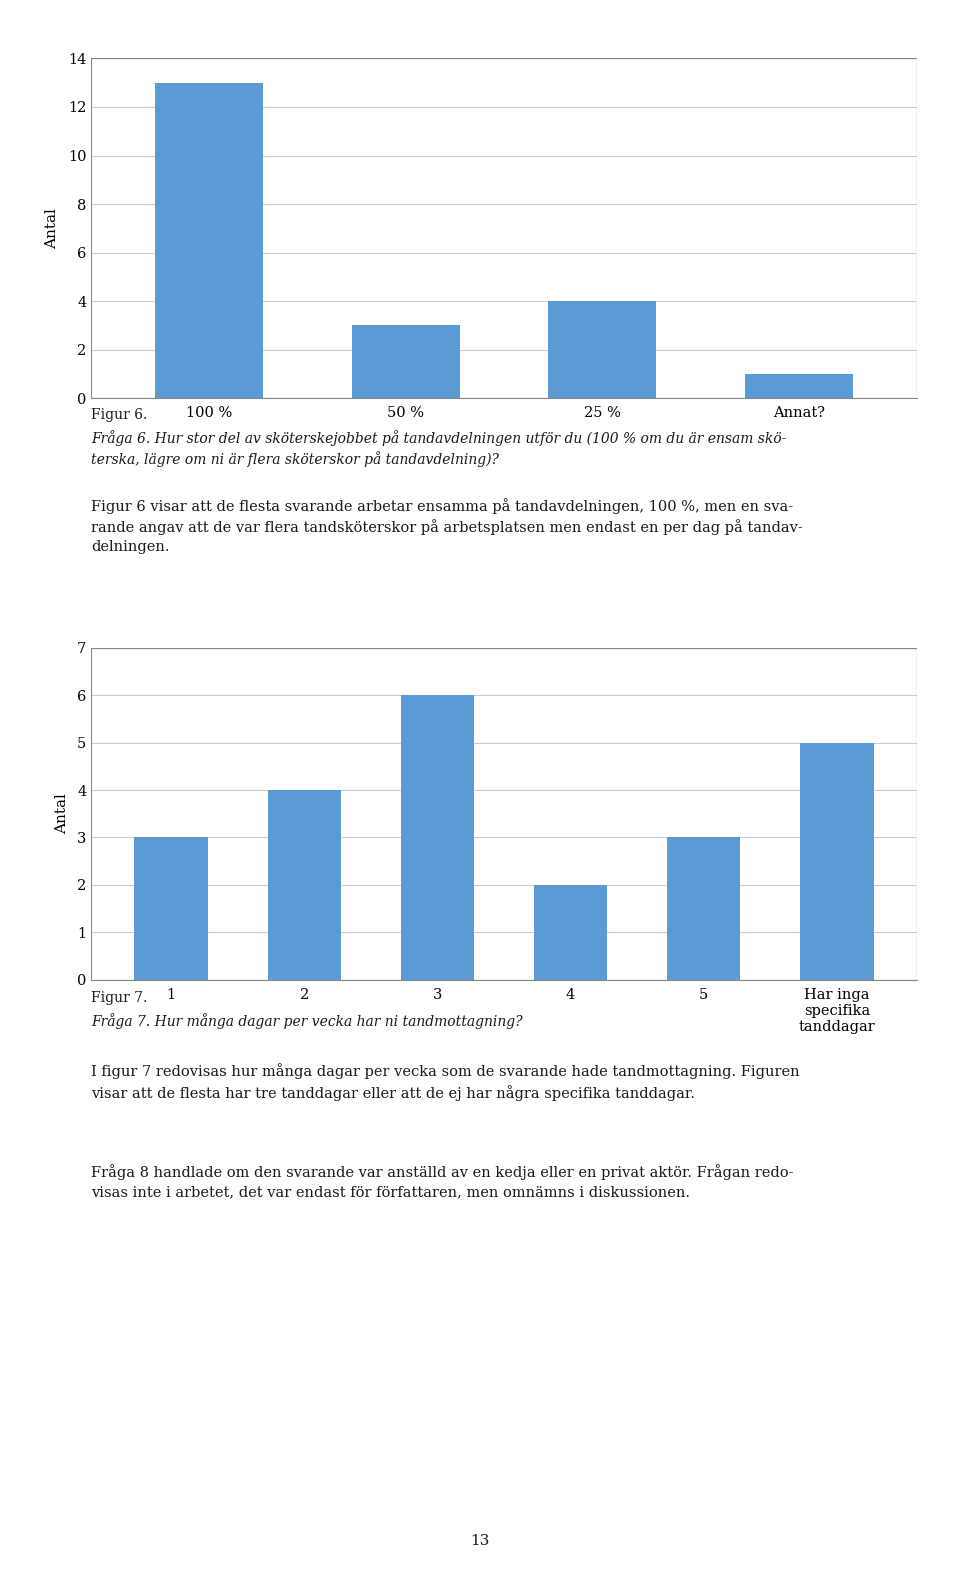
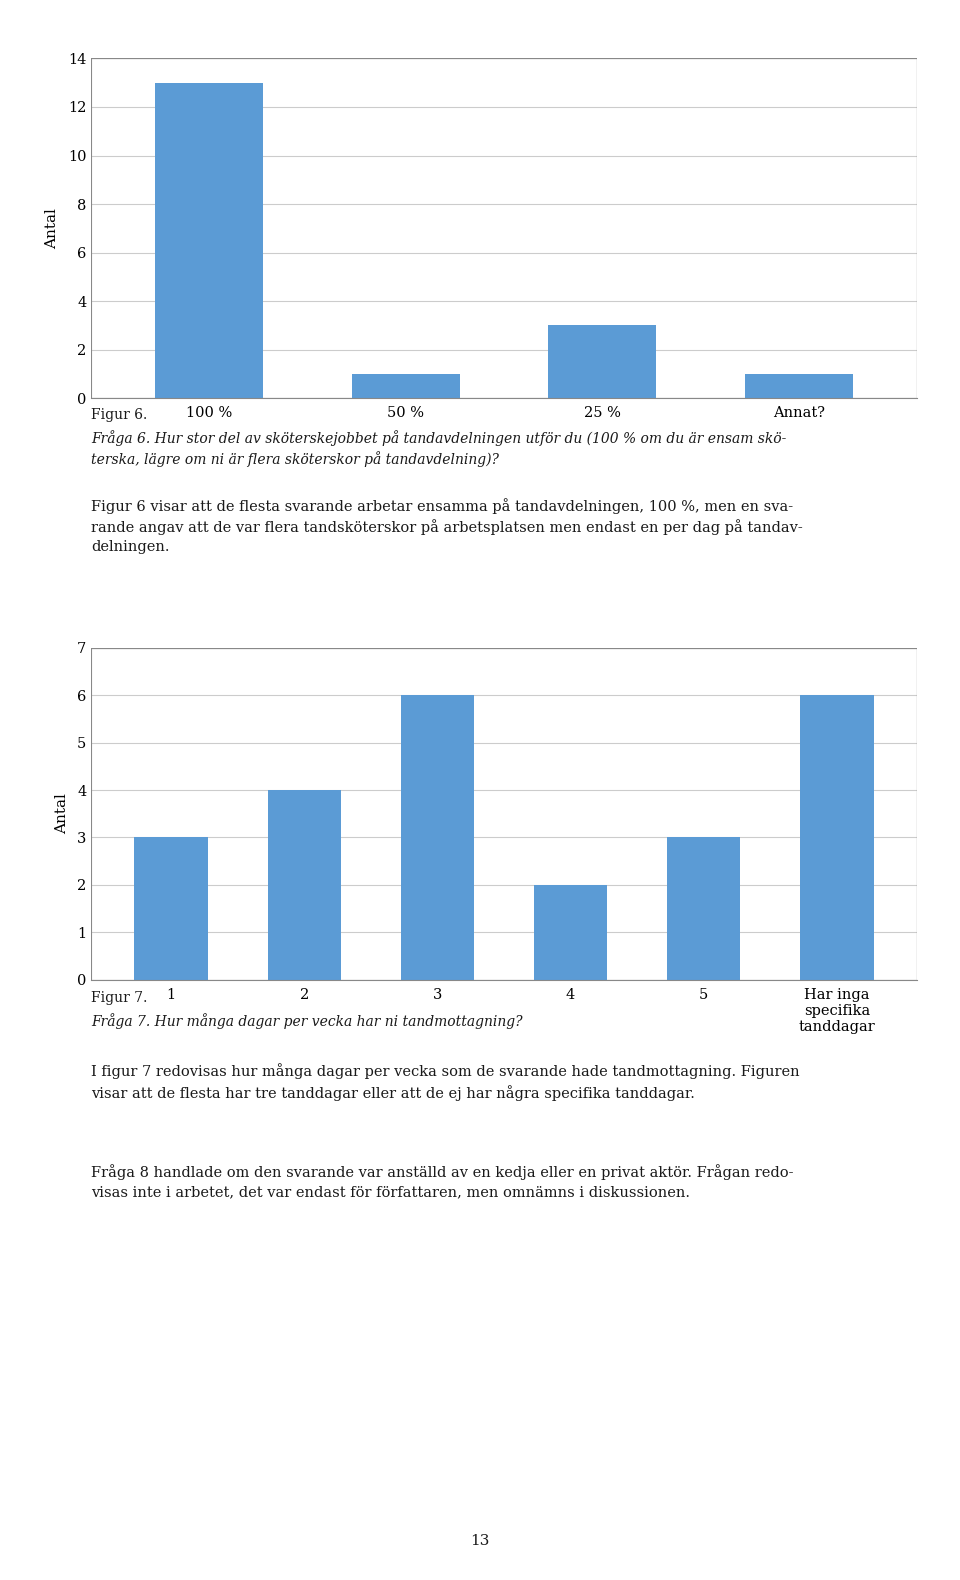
50 %: 3 -> 1
25 %: 4 -> 3
Har inga specifika tanddagar: 5 -> 6
